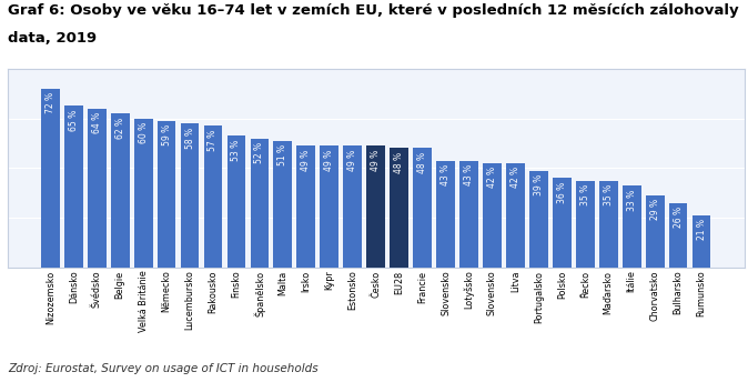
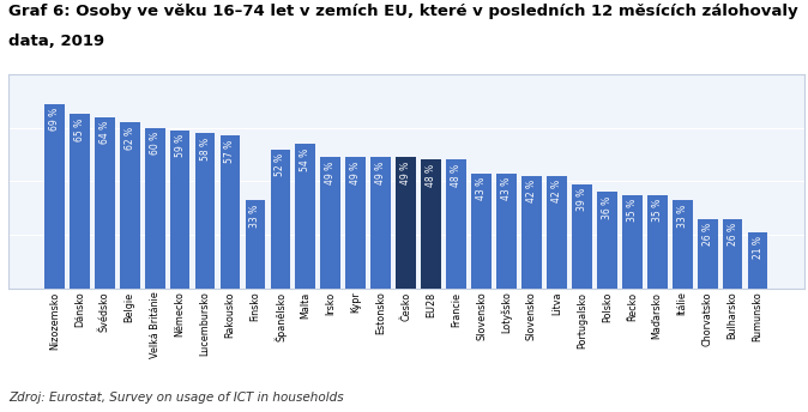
Nizozemsko: 72 -> 69
Finsko: 53 -> 33
Malta: 51 -> 54
Chorvatsko: 29 -> 26
